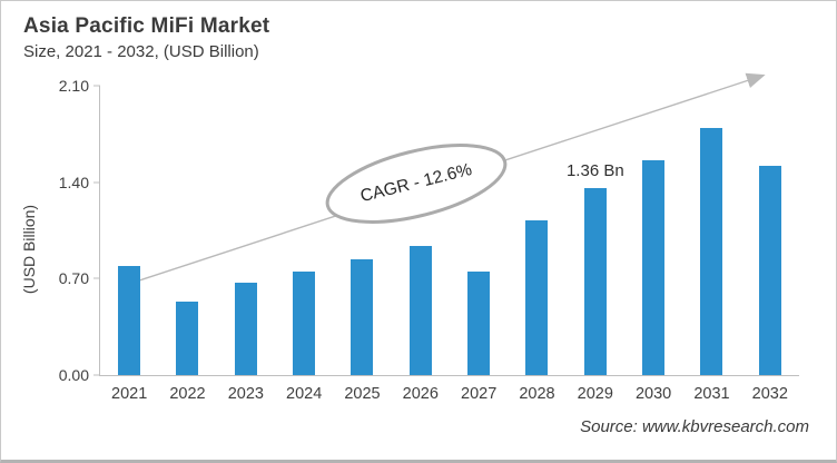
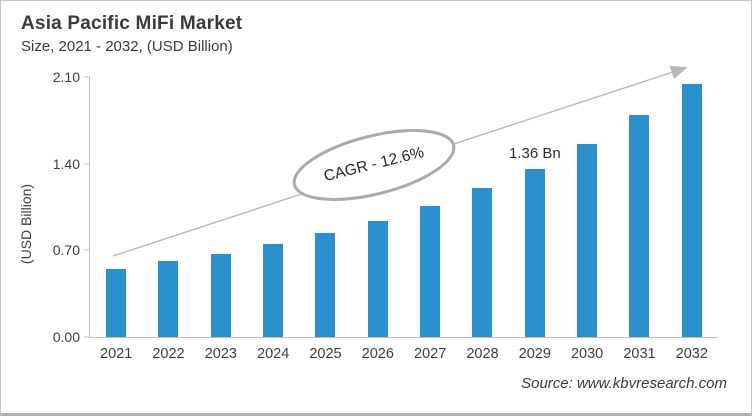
2021: 0.79 -> 0.55
2022: 0.53 -> 0.61
2027: 0.75 -> 1.06
2028: 1.12 -> 1.20
2032: 1.52 -> 2.04
